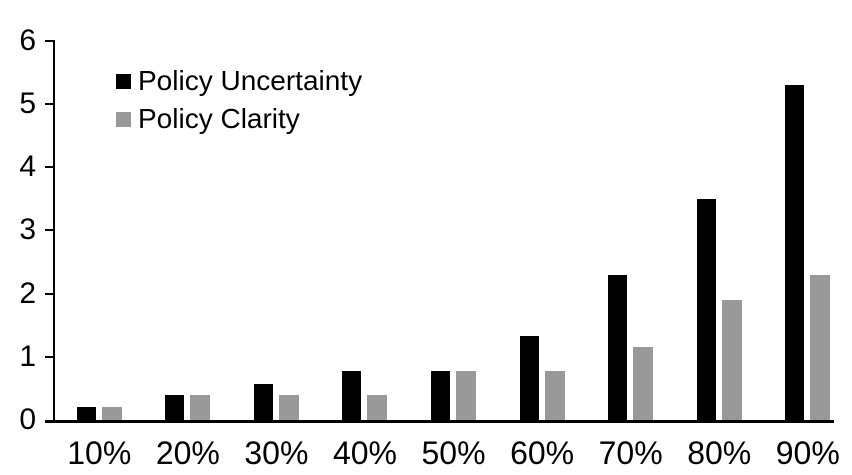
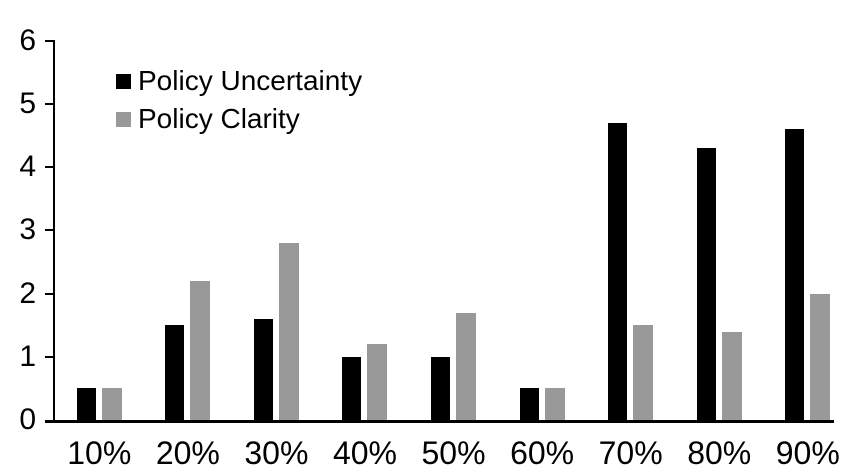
Policy Uncertainty/10%: 0.2 -> 0.5
Policy Clarity/10%: 0.2 -> 0.5
Policy Uncertainty/20%: 0.4 -> 1.5
Policy Clarity/20%: 0.4 -> 2.2
Policy Uncertainty/30%: 0.6 -> 1.6
Policy Clarity/30%: 0.4 -> 2.8
Policy Uncertainty/40%: 0.8 -> 1.0
Policy Clarity/40%: 0.4 -> 1.2
Policy Uncertainty/50%: 0.8 -> 1.0
Policy Clarity/50%: 0.8 -> 1.7
Policy Uncertainty/60%: 1.3 -> 0.5
Policy Clarity/60%: 0.8 -> 0.5
Policy Uncertainty/70%: 2.3 -> 4.7
Policy Clarity/70%: 1.1 -> 1.5
Policy Uncertainty/80%: 3.5 -> 4.3
Policy Clarity/80%: 1.9 -> 1.4
Policy Uncertainty/90%: 5.3 -> 4.6
Policy Clarity/90%: 2.3 -> 2.0
